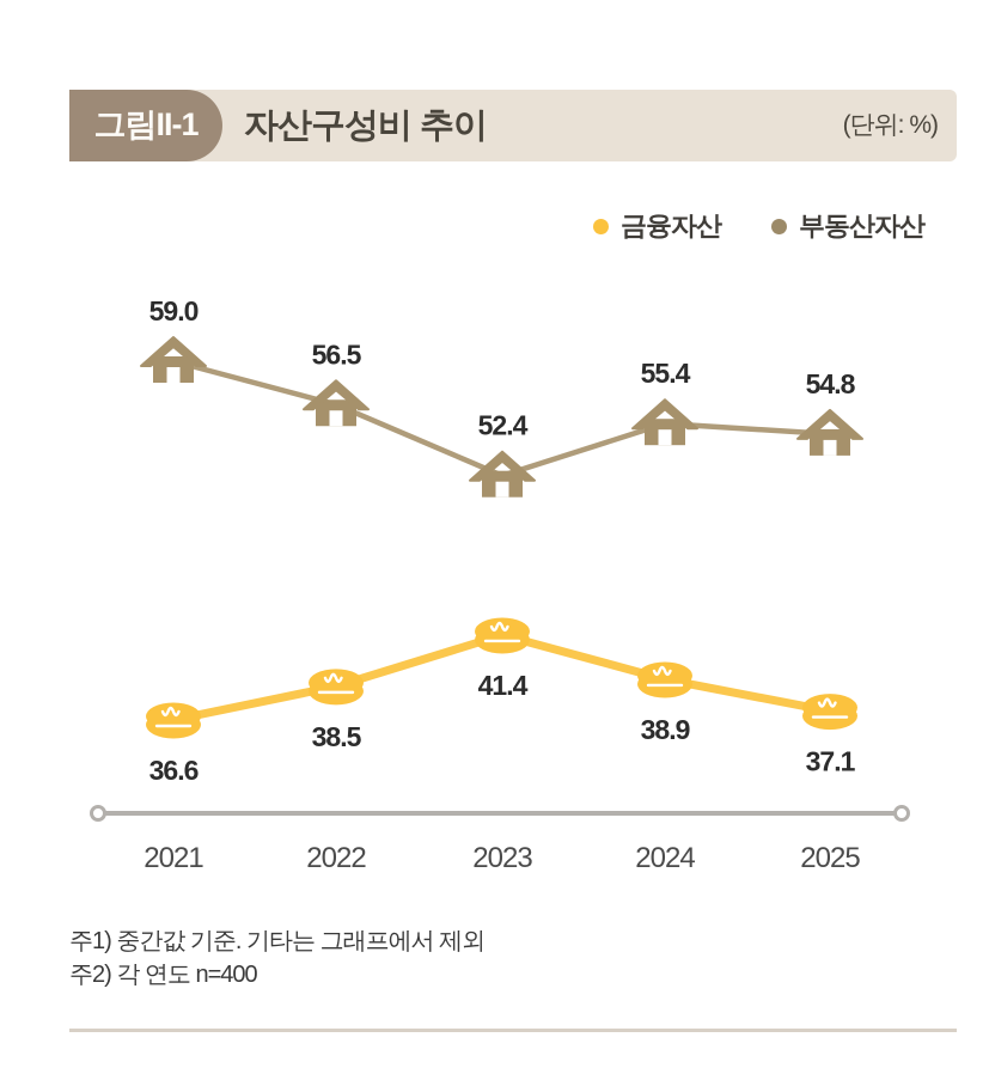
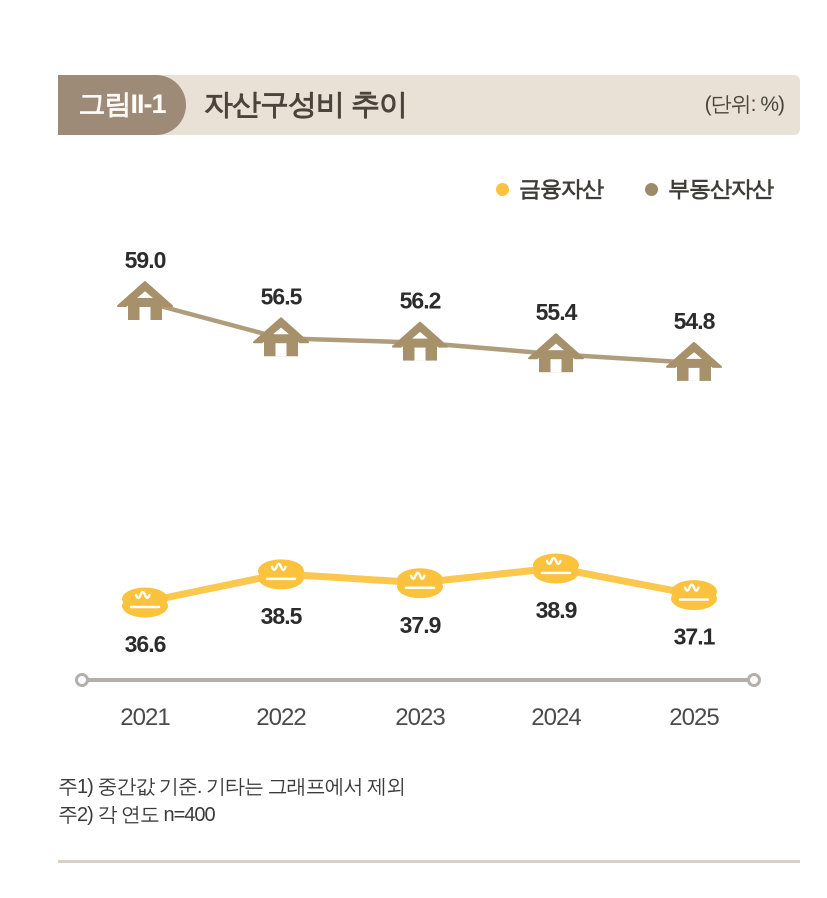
부동산자산/2023: 52.4 -> 56.2
금융자산/2023: 41.4 -> 37.9
